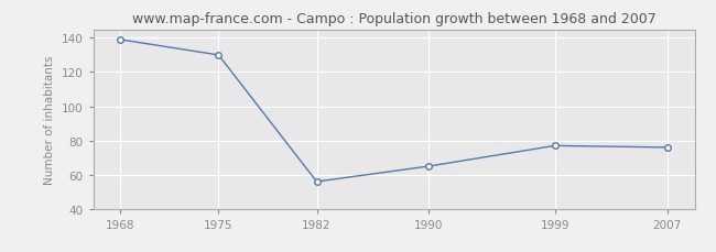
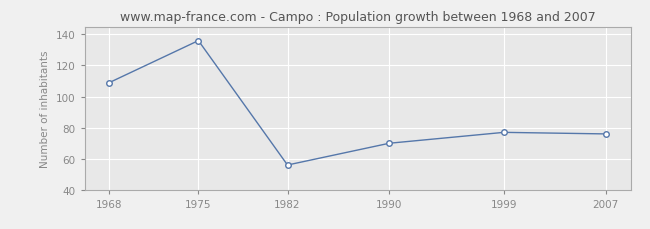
1968: 139 -> 109
1975: 130 -> 136
1990: 65 -> 70
